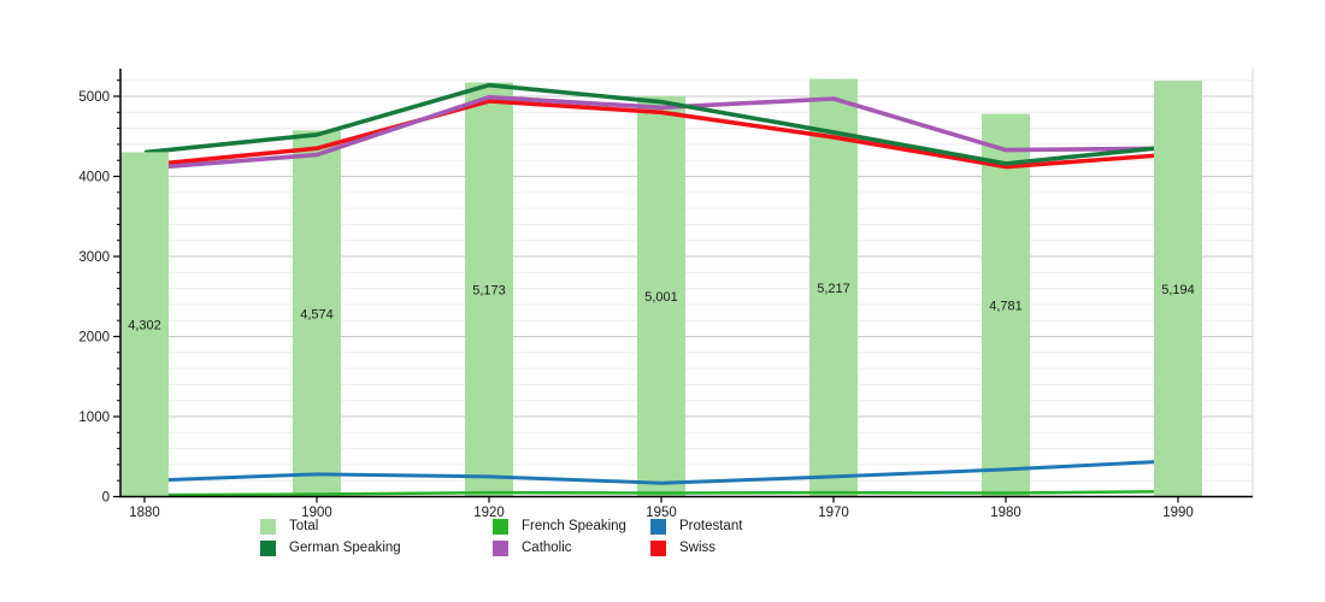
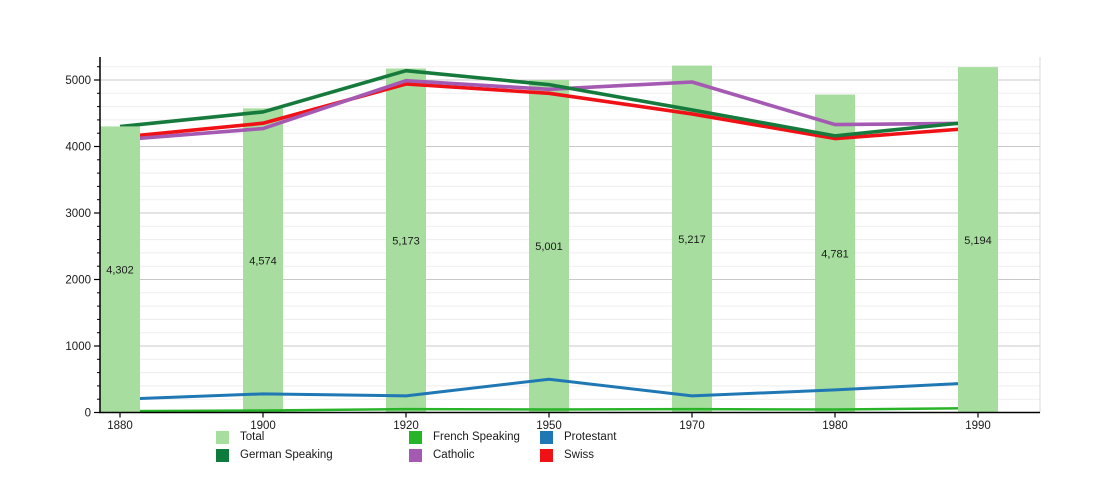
Protestant/1950: 200 -> 500
